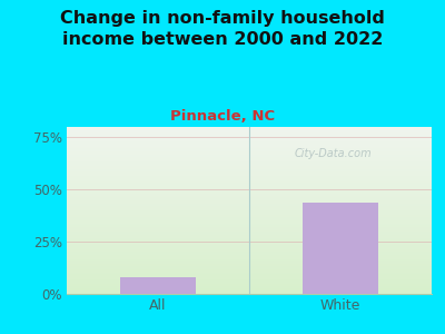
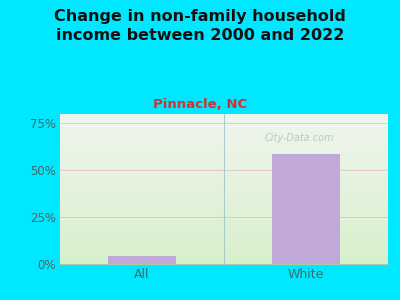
All: 8% -> 4%
White: 44% -> 58%
